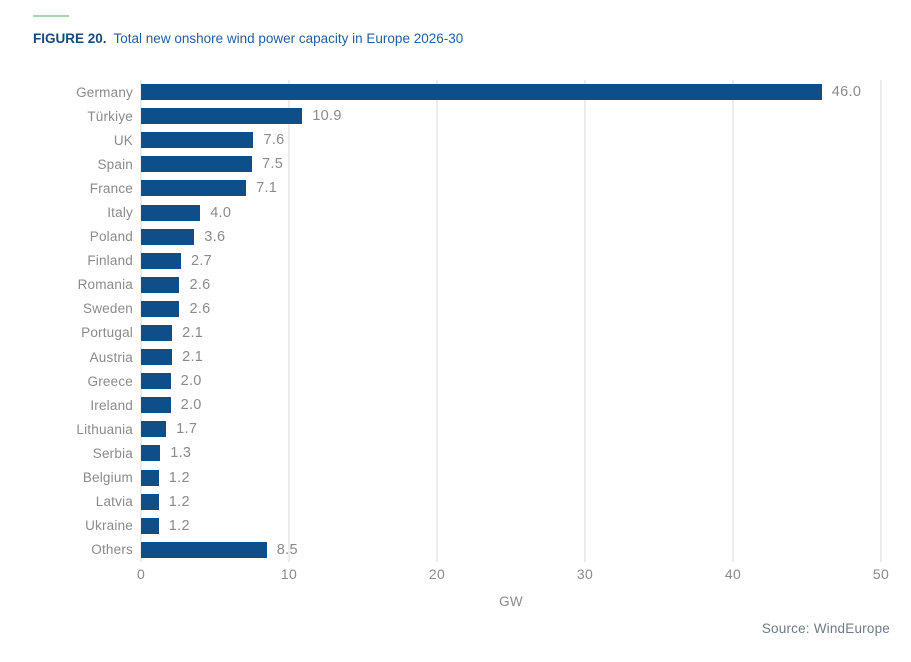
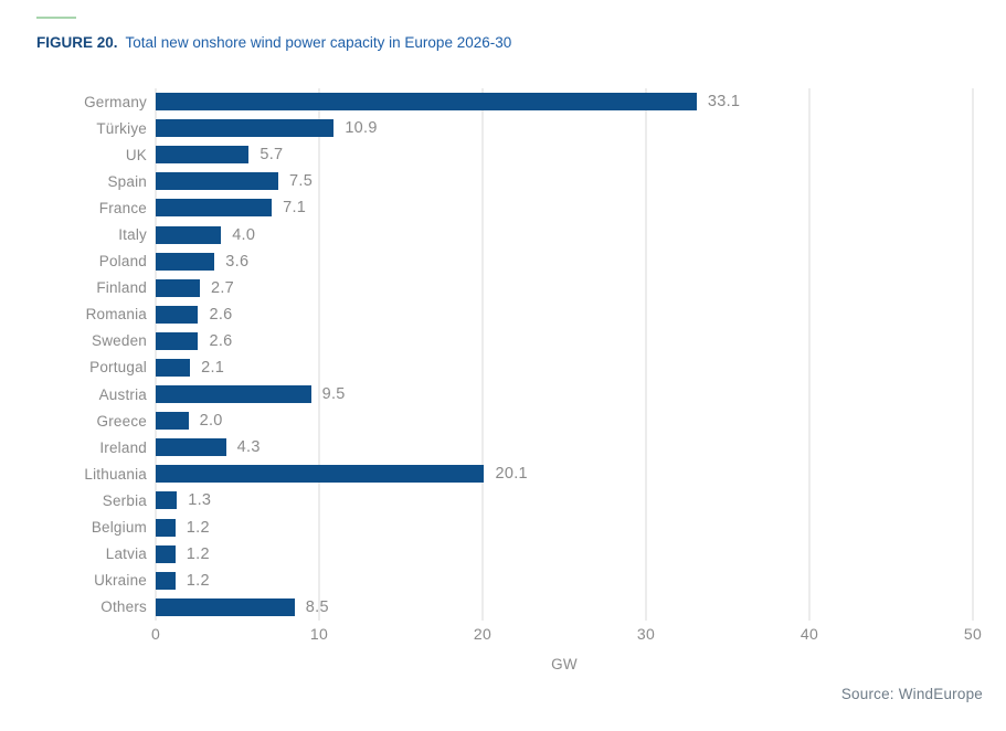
Germany: 46.0 -> 33.1
UK: 7.6 -> 5.7
Austria: 2.1 -> 9.5
Ireland: 2.0 -> 4.3
Lithuania: 1.7 -> 20.1
